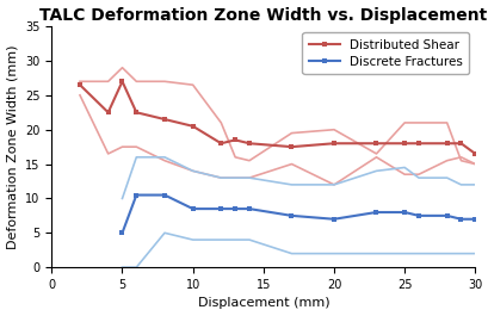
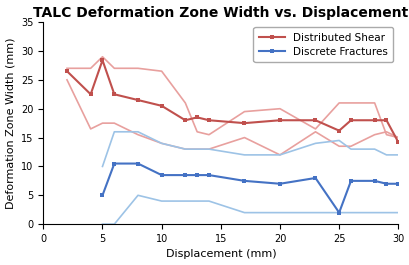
Distributed Shear/5: 27.0 -> 28.4
Distributed Shear/25: 18.0 -> 16.2
Discrete Fractures/25: 8.0 -> 2.0
Distributed Shear/30: 16.5 -> 14.2
